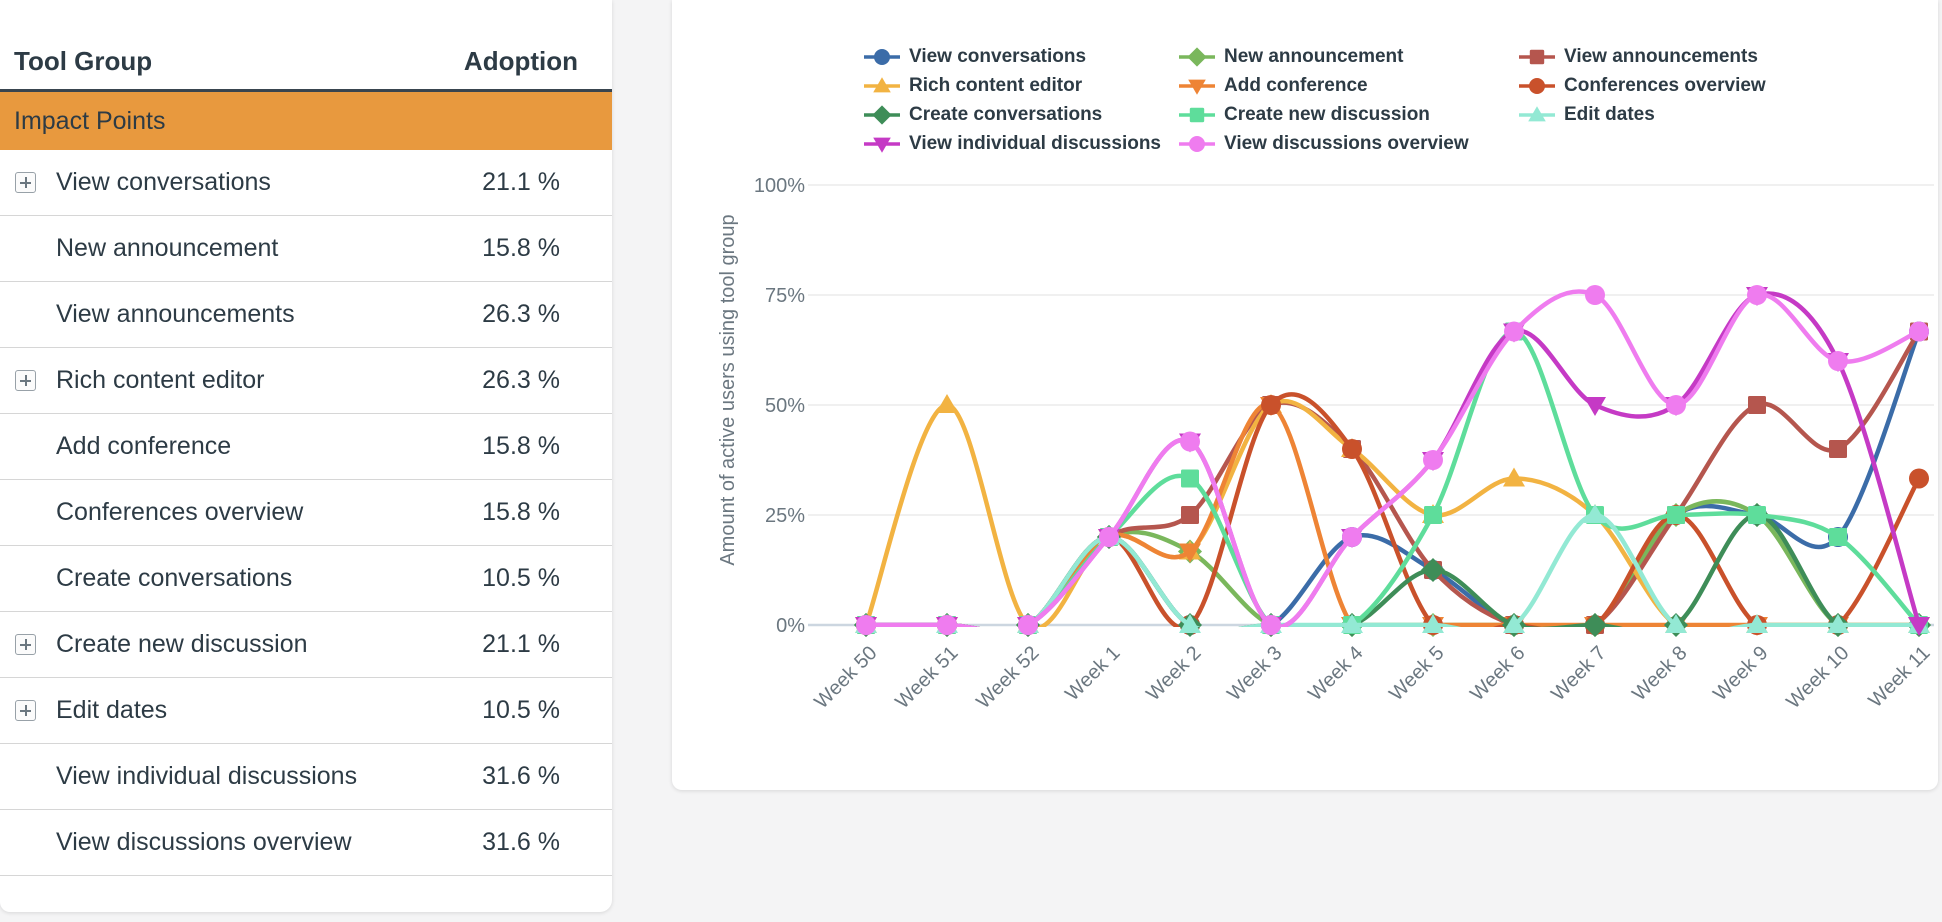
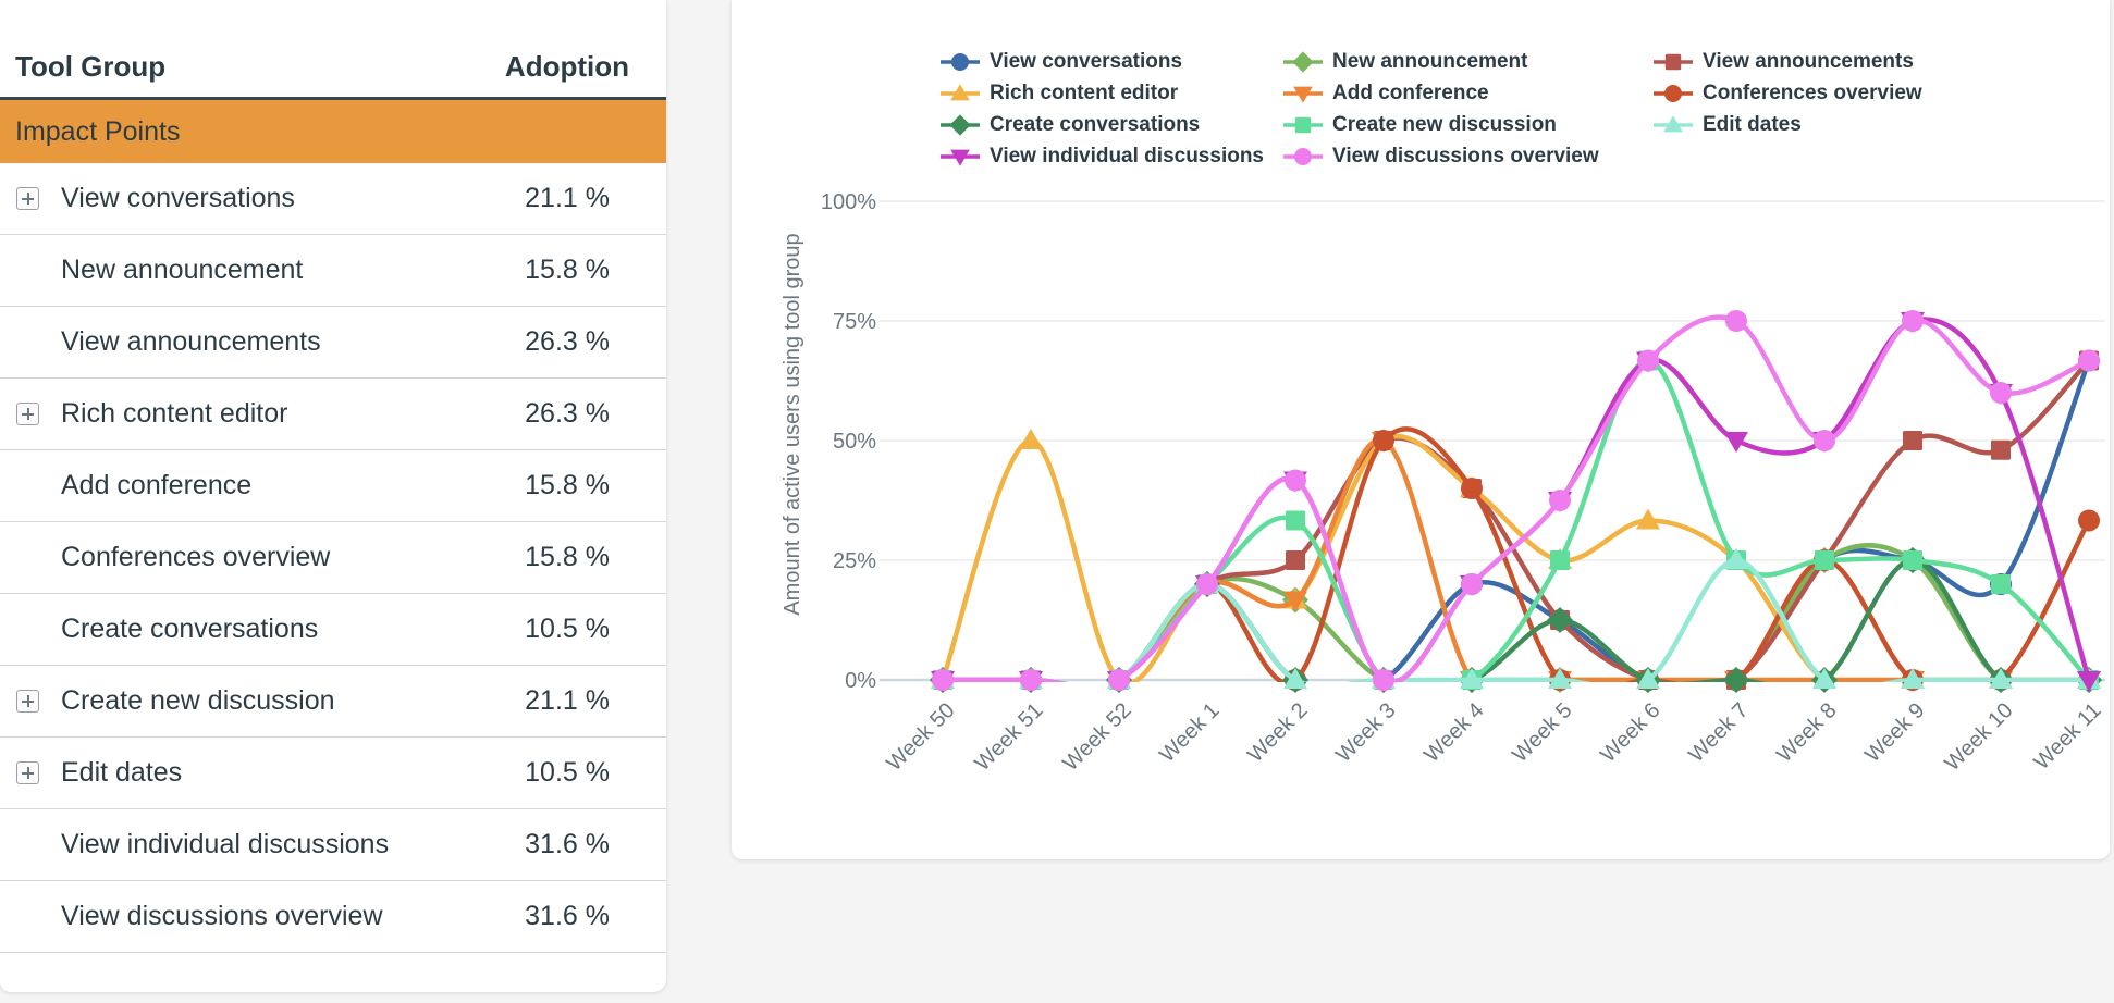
View announcements/Week 10: 40% -> 48%
